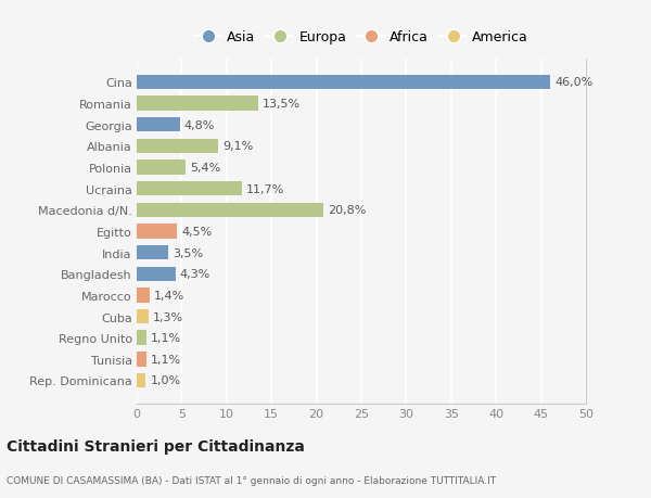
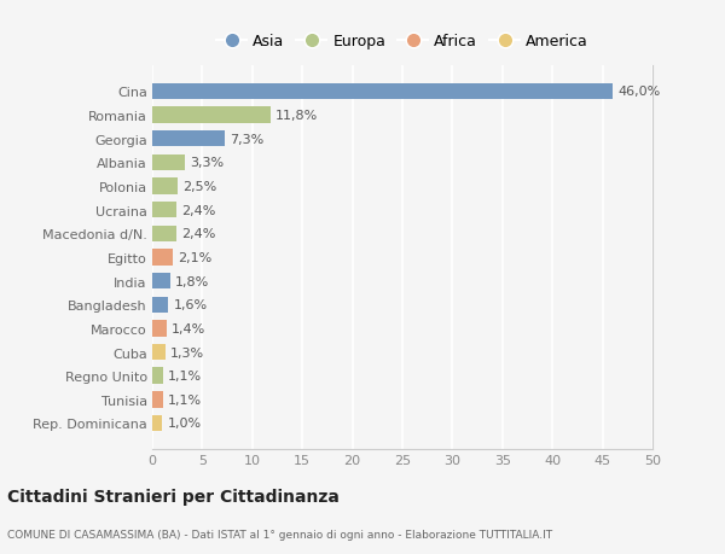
Romania: 13,5% -> 11,8%
Georgia: 4,8% -> 7,3%
Albania: 9,1% -> 3,3%
Polonia: 5,4% -> 2,5%
Ucraina: 11,7% -> 2,4%
Macedonia d/N.: 20,8% -> 2,4%
Egitto: 4,5% -> 2,1%
India: 3,5% -> 1,8%
Bangladesh: 4,3% -> 1,6%
